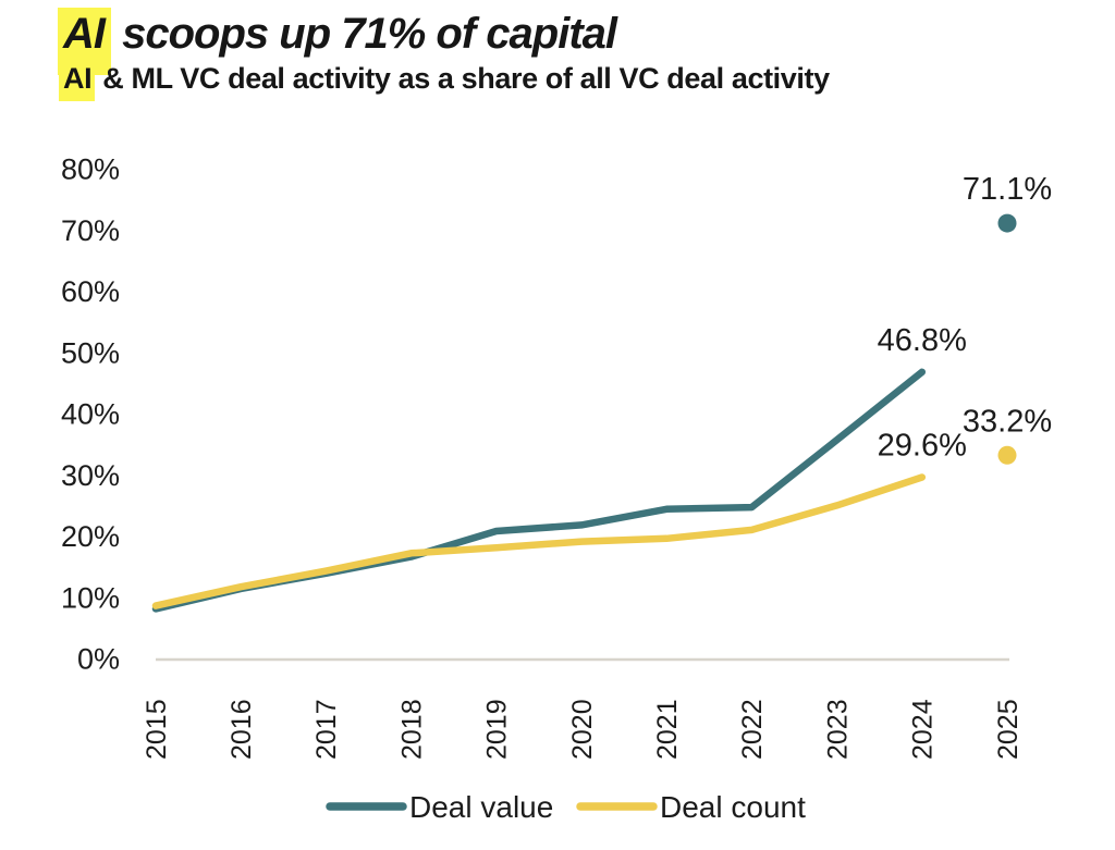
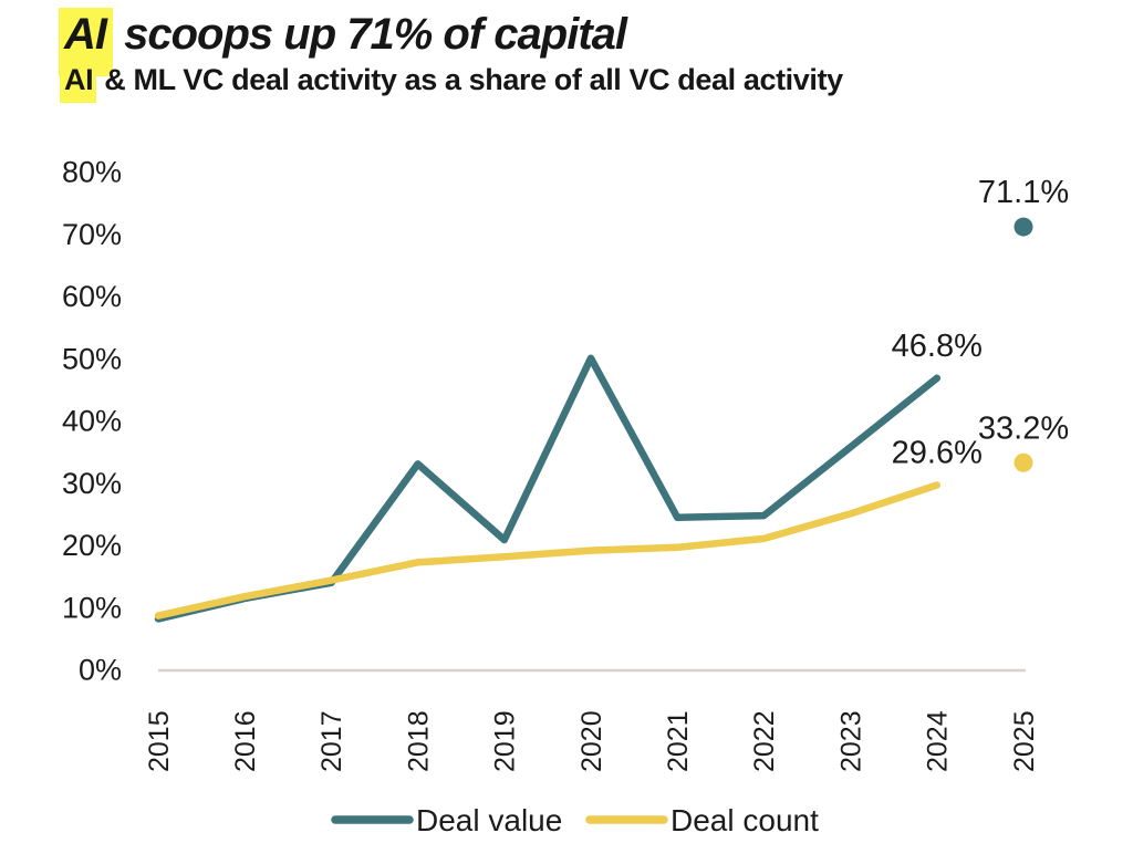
Deal value/2018: 17% -> 33%
Deal value/2020: 22% -> 50%
